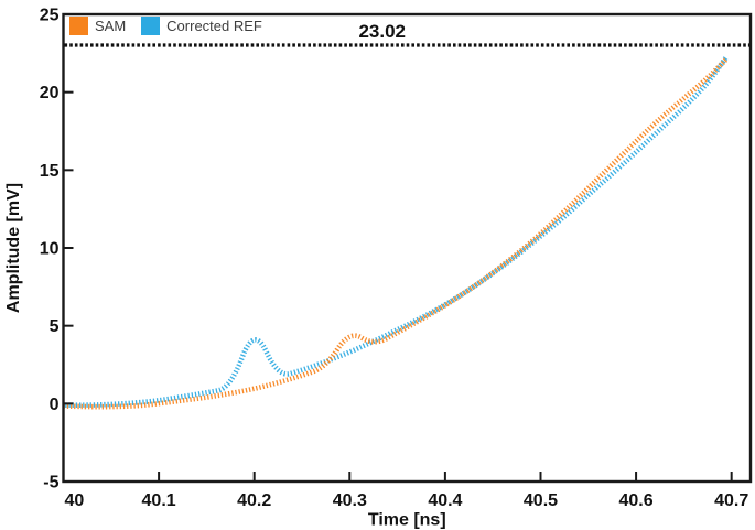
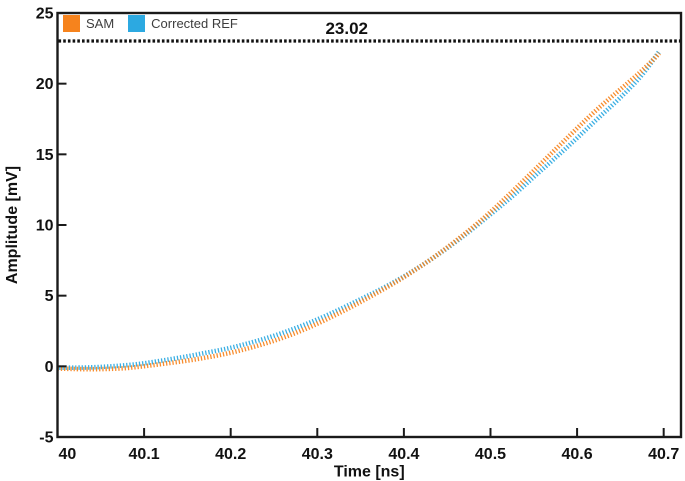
Corrected REF/40.2: 5.0 -> 1.3
SAM/40.3: 4.7 -> 3.0
